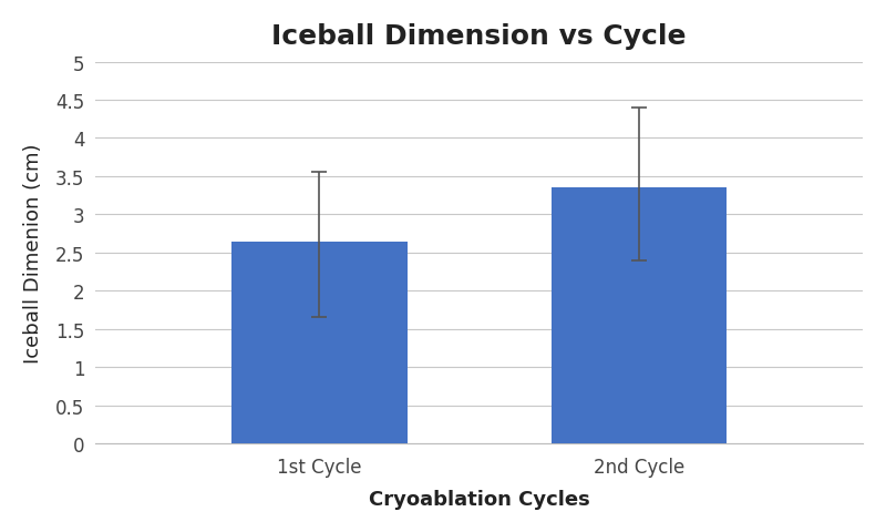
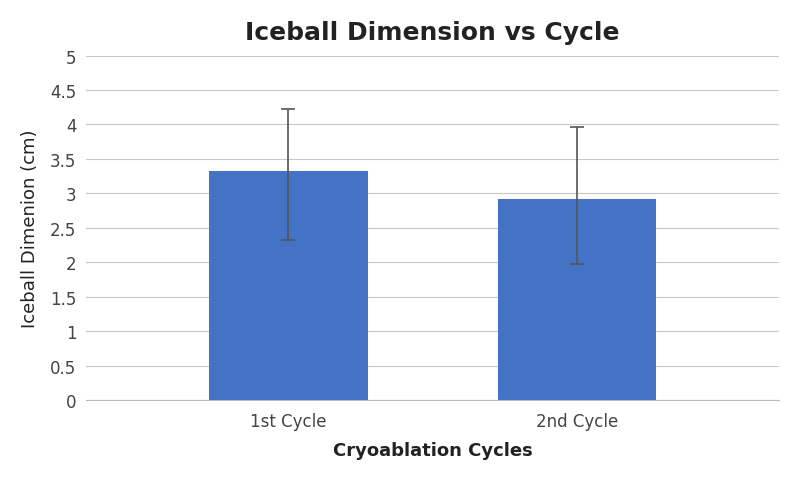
1st Cycle: 2.65 -> 3.32
2nd Cycle: 3.35 -> 2.92
